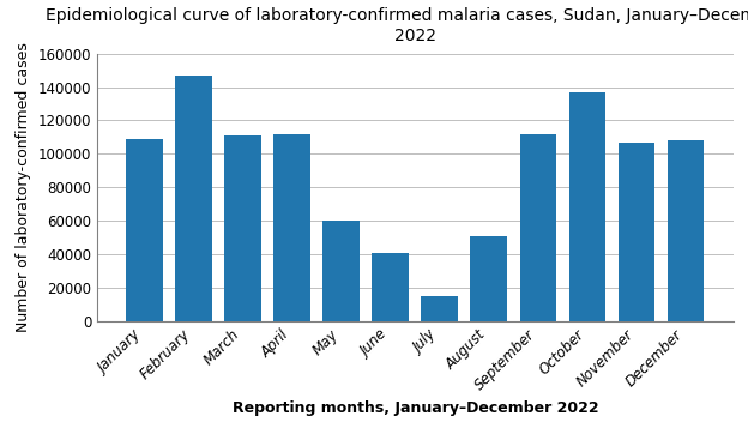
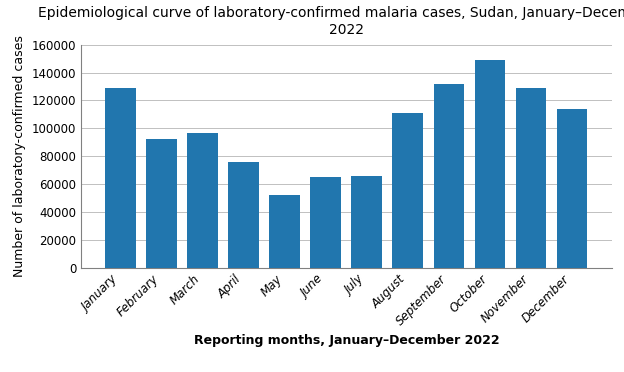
January: 109000 -> 129000
February: 147000 -> 92000
March: 111000 -> 97000
April: 112000 -> 76000
May: 60000 -> 52000
June: 41000 -> 65000
July: 15000 -> 66000
August: 51000 -> 111000
September: 112000 -> 132000
October: 137000 -> 149000
November: 107000 -> 129000
December: 108000 -> 114000
